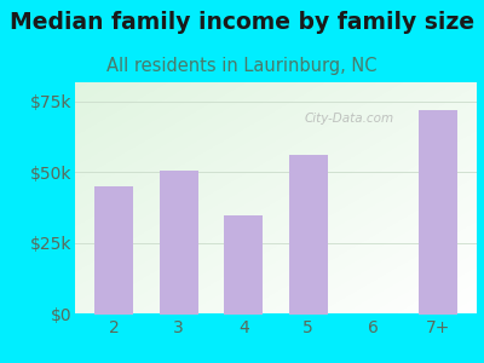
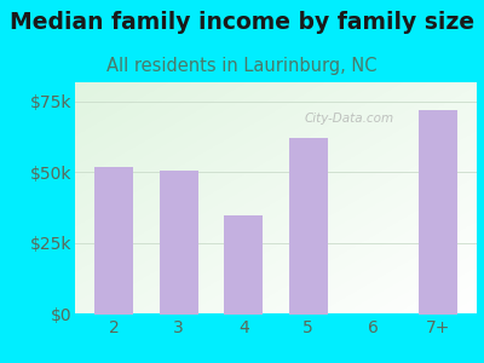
2: $45.0k -> $52.0k
5: $56.0k -> $62.0k
